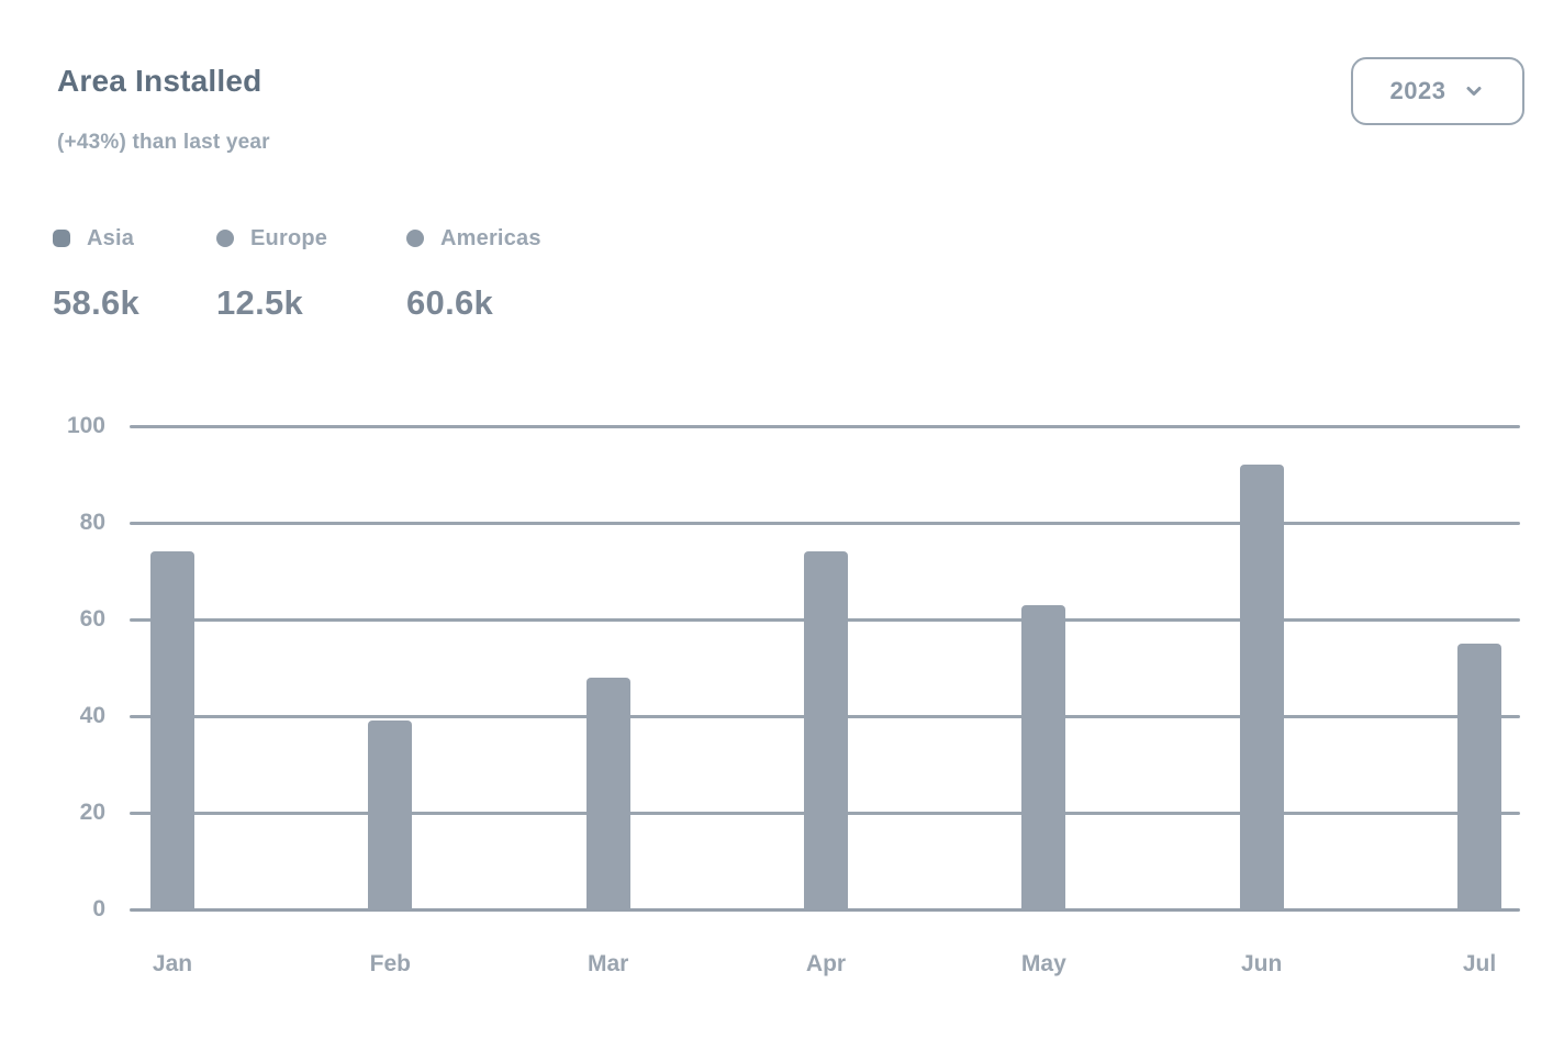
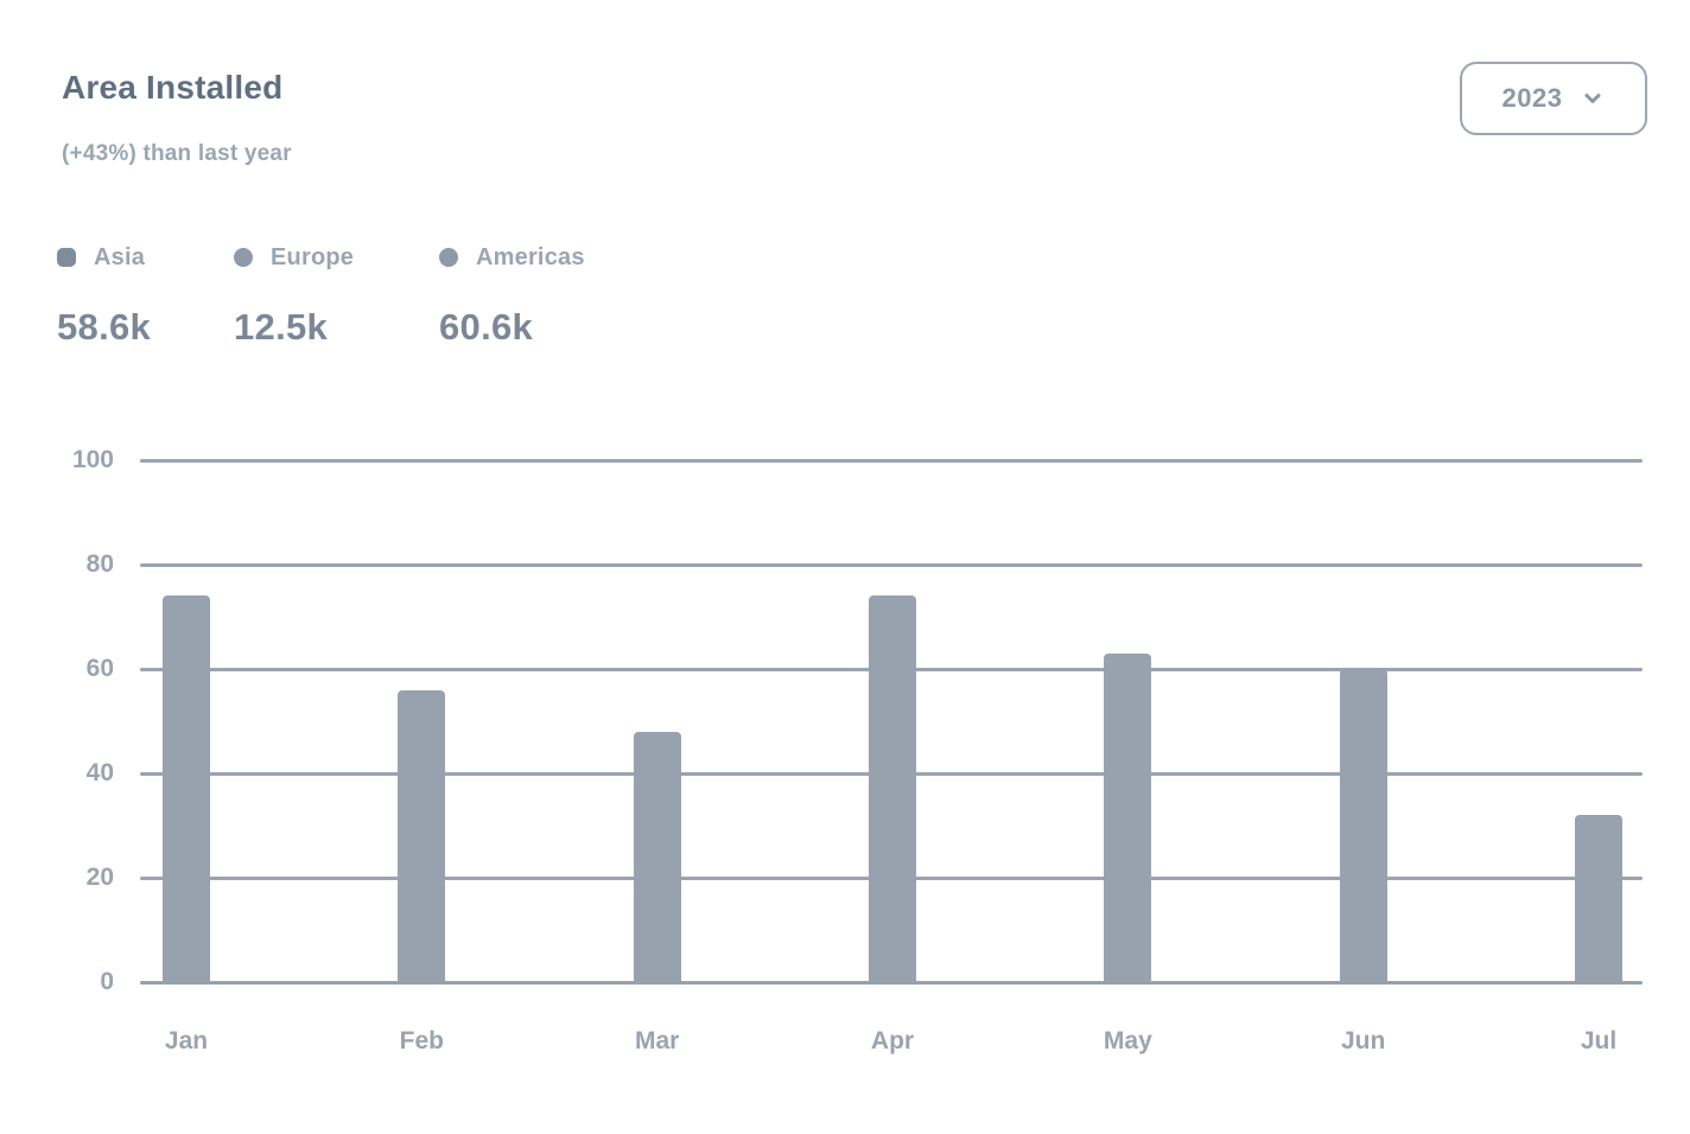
Feb: 39 -> 56
Jun: 92 -> 60
Jul: 55 -> 32
